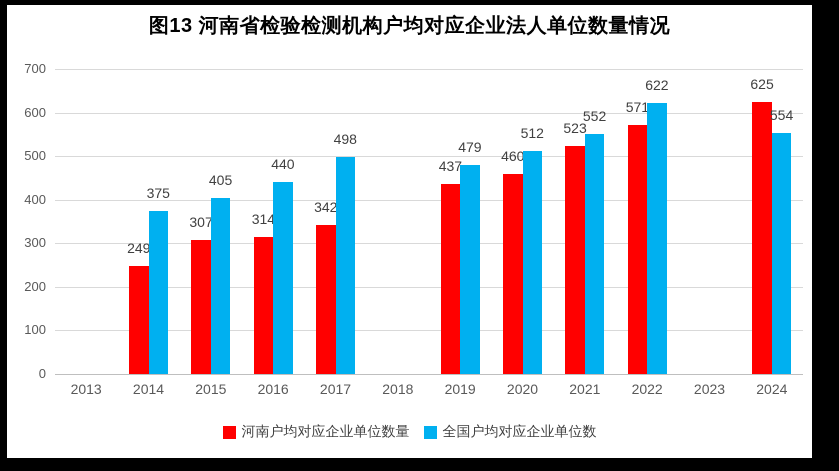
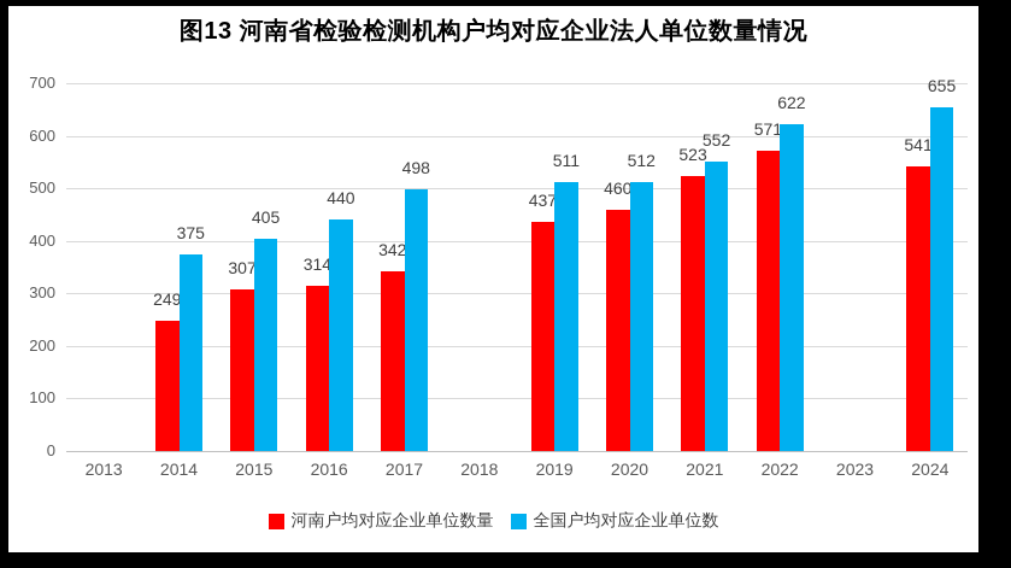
全国户均对应企业单位数/2019: 479 -> 511
河南户均对应企业单位数量/2024: 625 -> 541
全国户均对应企业单位数/2024: 554 -> 655
